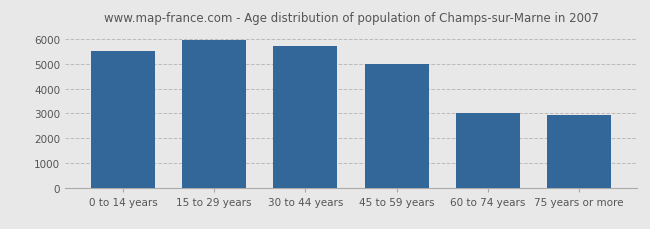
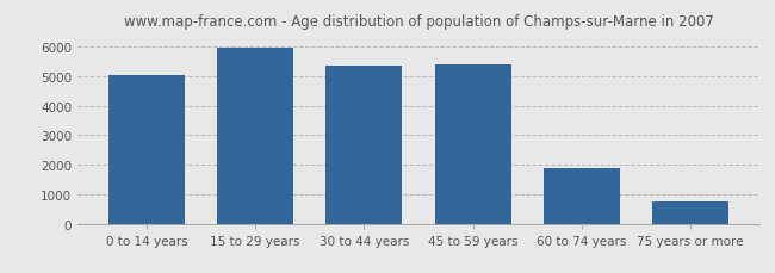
0 to 14 years: 5500 -> 5050
30 to 44 years: 5700 -> 5350
45 to 59 years: 5000 -> 5400
60 to 74 years: 3000 -> 1880
75 years or more: 2950 -> 750
